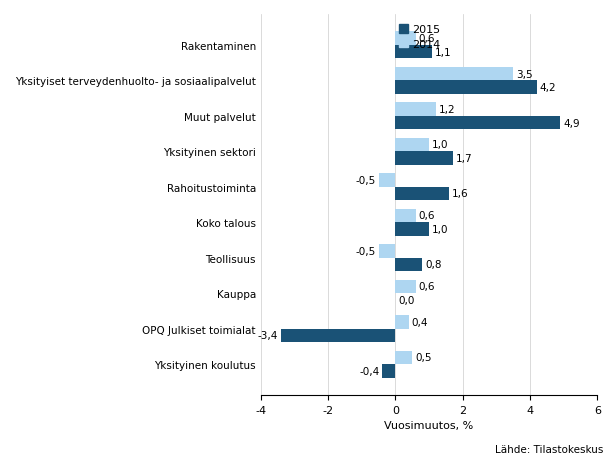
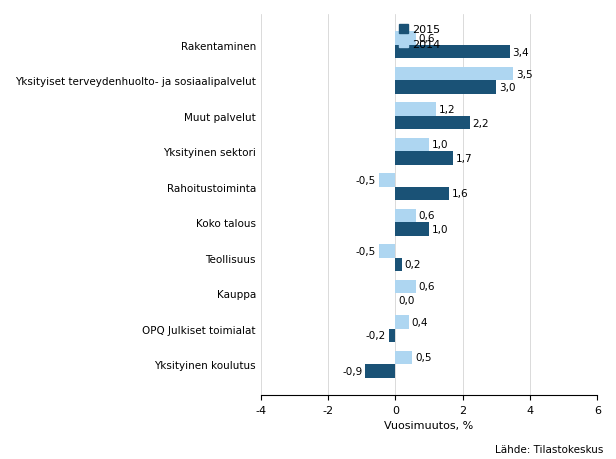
2015/Rakentaminen: 1,1 -> 3,4
2015/Yksityiset terveydenhuolto- ja sosiaalipalvelut: 4,2 -> 3,0
2015/Muut palvelut: 4,9 -> 2,2
2015/Teollisuus: 0,8 -> 0,2
2015/OPQ Julkiset toimialat: -3,4 -> -0,2
2015/Yksityinen koulutus: -0,4 -> -0,9
